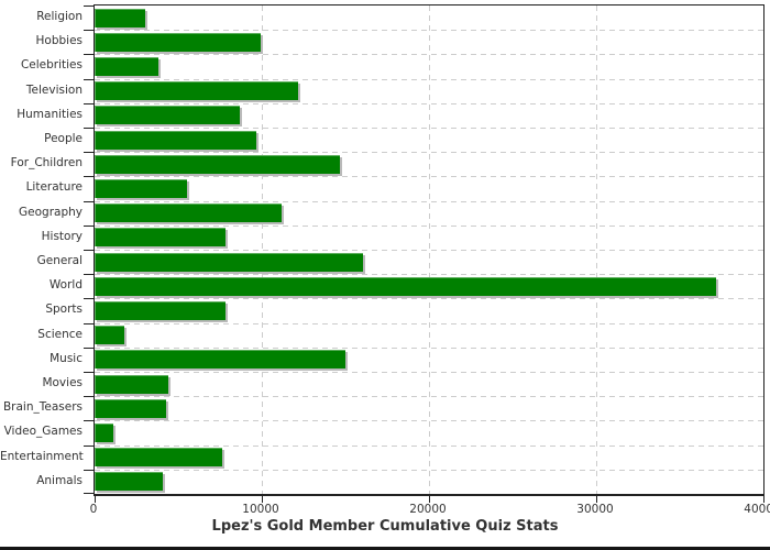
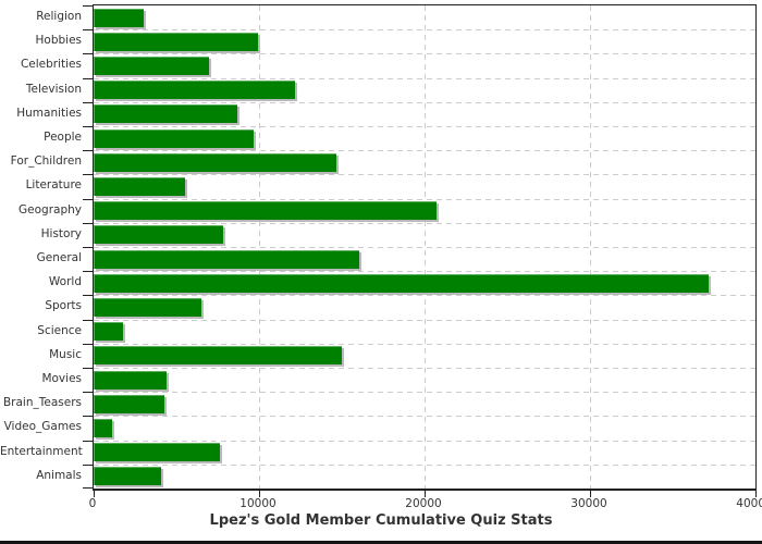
Celebrities: 3800 -> 7000
Geography: 11200 -> 20700
Sports: 7800 -> 6500
